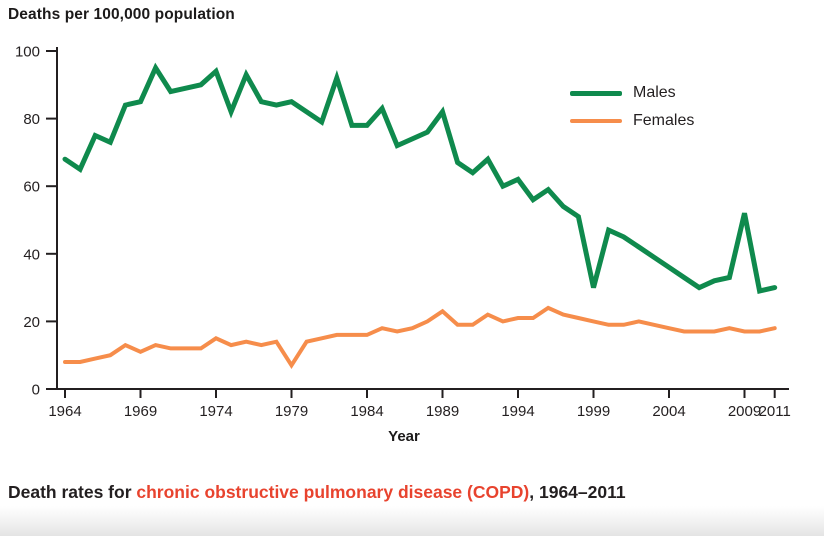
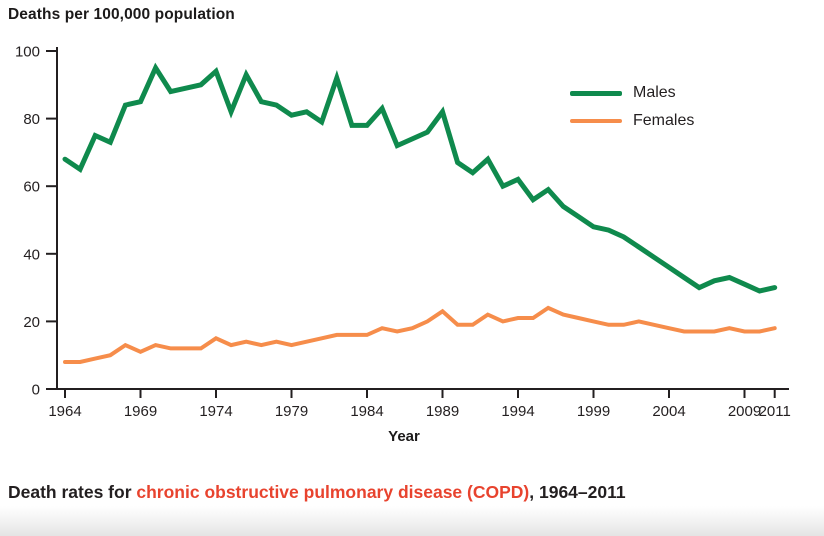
Males/1979: 85 -> 81
Females/1979: 7 -> 13
Males/1999: 30 -> 48
Males/2009: 52 -> 31
